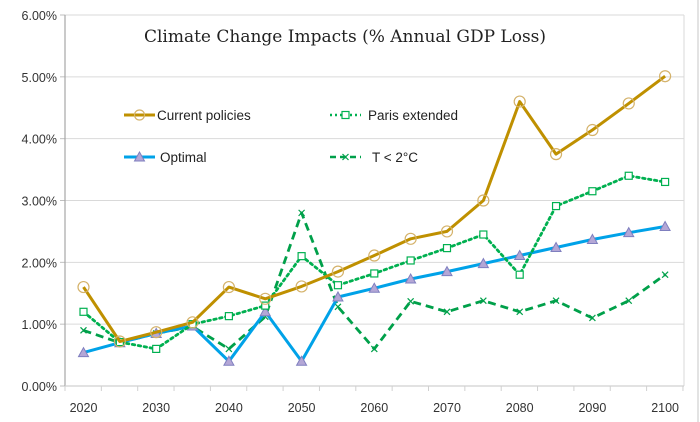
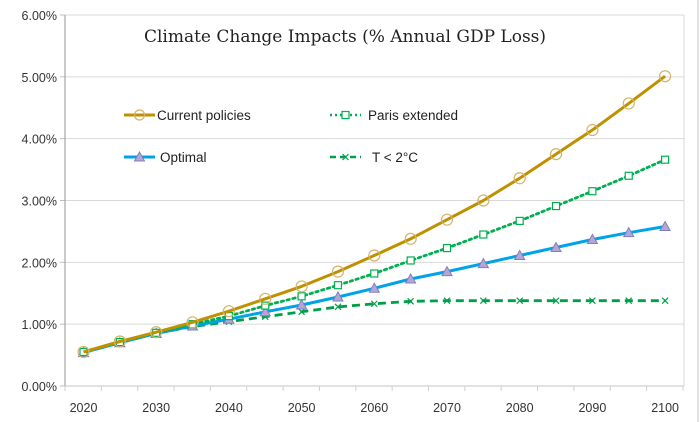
Current policies/2020: 1.6% -> 0.6%
Paris extended/2020: 1.2% -> 0.6%
T < 2°C/2020: 0.9% -> 0.5%
Paris extended/2030: 0.6% -> 0.9%
Current policies/2040: 1.6% -> 1.2%
Optimal/2040: 0.4% -> 1.1%
T < 2°C/2040: 0.6% -> 1.0%
Paris extended/2050: 2.1% -> 1.4%
Optimal/2050: 0.4% -> 1.3%
T < 2°C/2050: 2.8% -> 1.2%
T < 2°C/2060: 0.6% -> 1.3%
Current policies/2070: 2.5% -> 2.7%
T < 2°C/2070: 1.2% -> 1.4%
Current policies/2080: 4.6% -> 3.4%
Paris extended/2080: 1.8% -> 2.7%
T < 2°C/2080: 1.2% -> 1.4%
T < 2°C/2090: 1.1% -> 1.4%
Paris extended/2100: 3.3% -> 3.7%
T < 2°C/2100: 1.8% -> 1.4%
